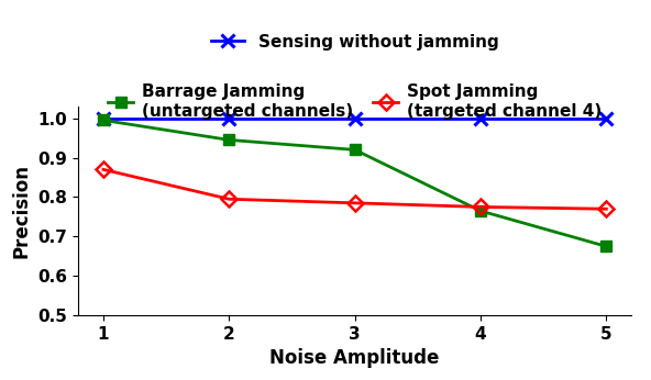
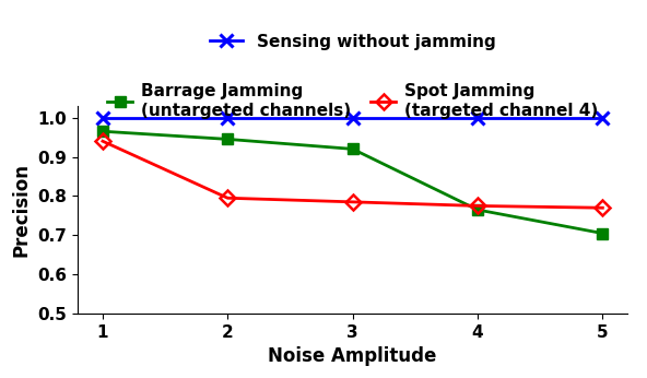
Barrage Jamming (untargeted channels)/1: 0.995 -> 0.965
Spot Jamming (targeted channel 4)/1: 0.870 -> 0.940
Barrage Jamming (untargeted channels)/5: 0.675 -> 0.705
